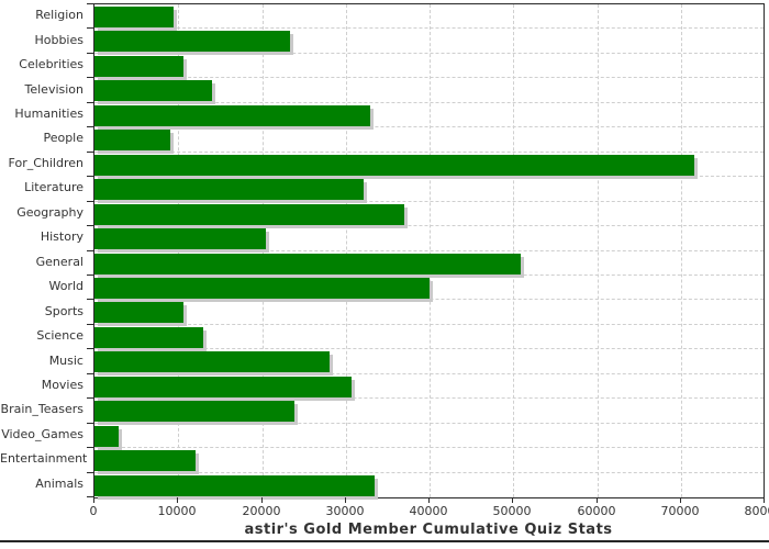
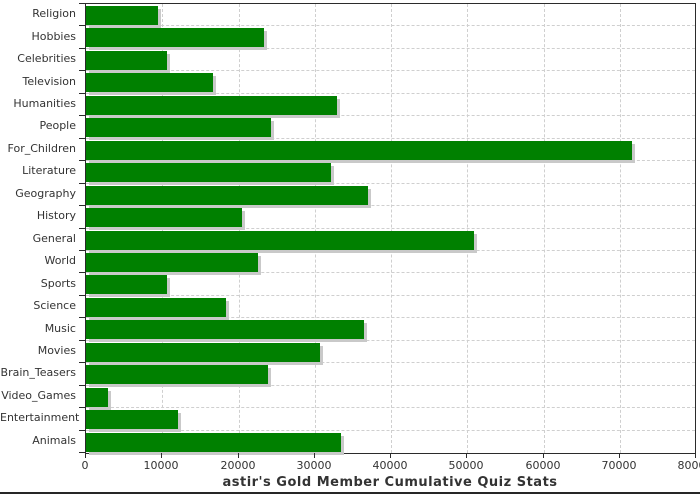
Television: 14000 -> 17000
People: 9000 -> 24000
World: 40000 -> 22000
Science: 13000 -> 18000
Music: 28000 -> 36000
